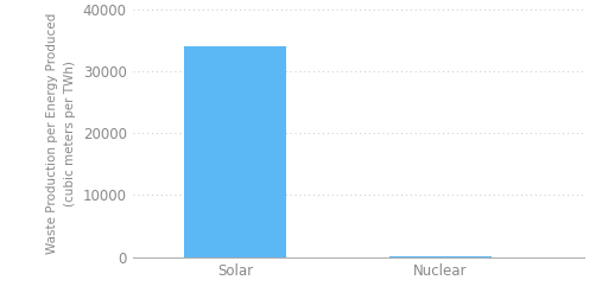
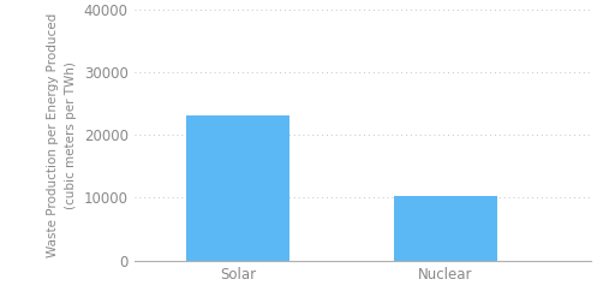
Solar: 34000 -> 23000
Nuclear: 200 -> 10200
